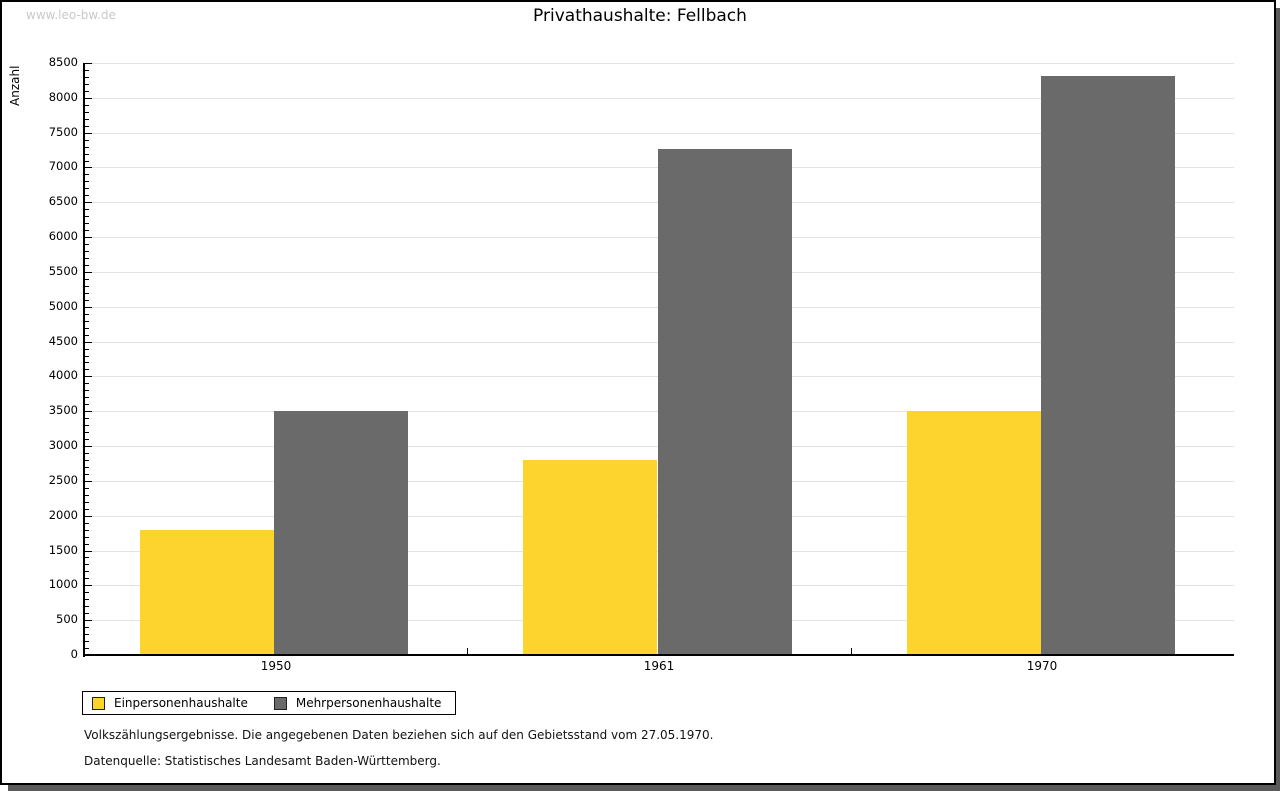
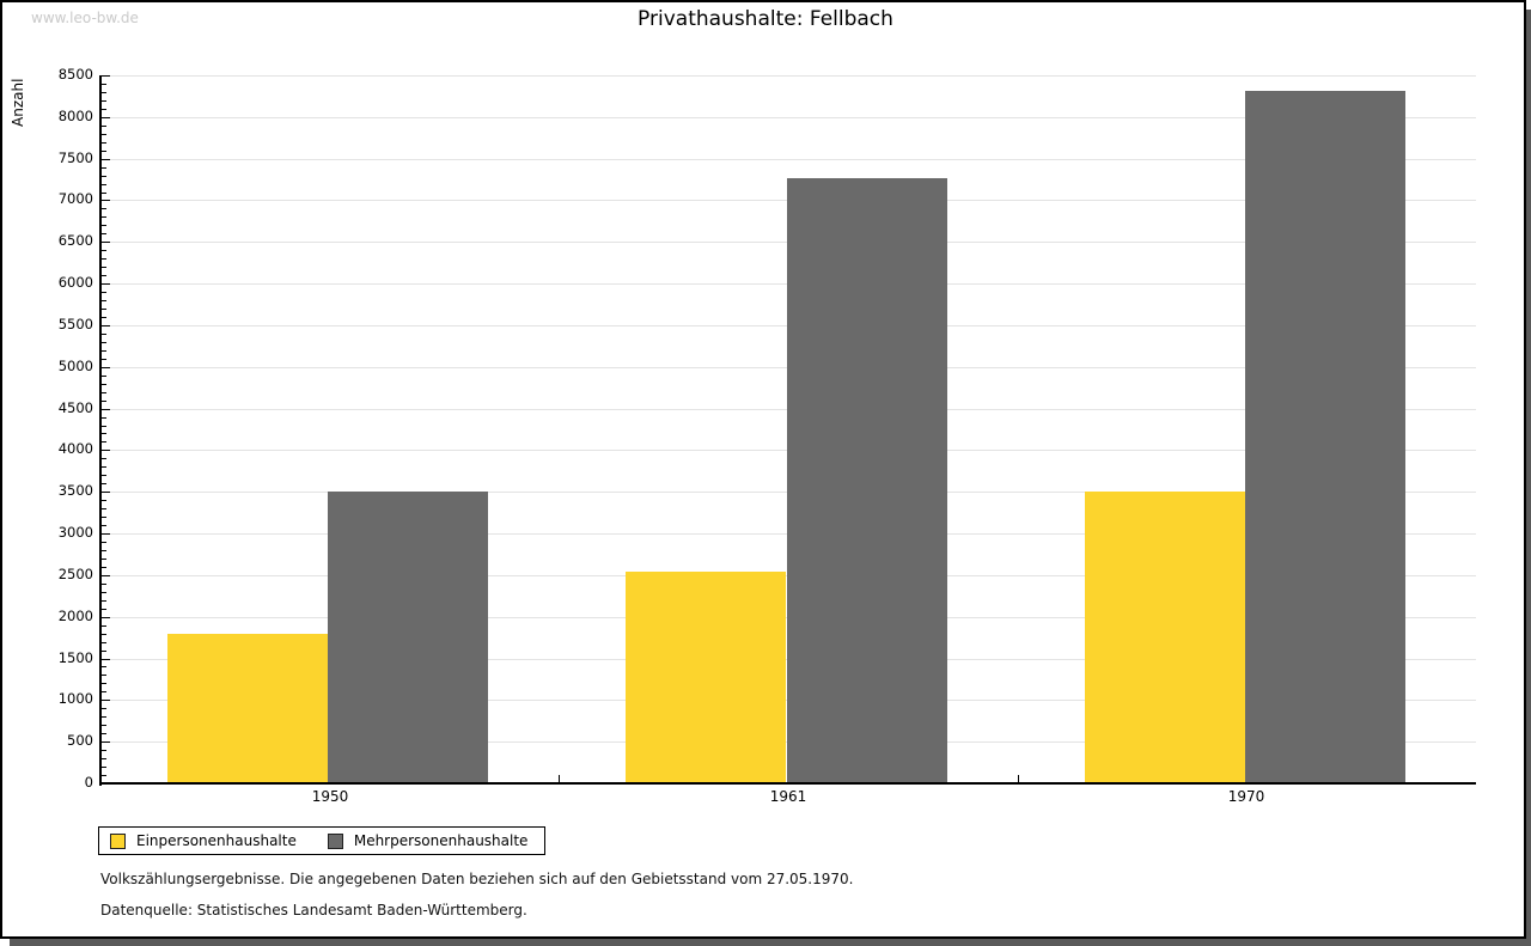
Einpersonenhaushalte/1961: 2800 -> 2500
